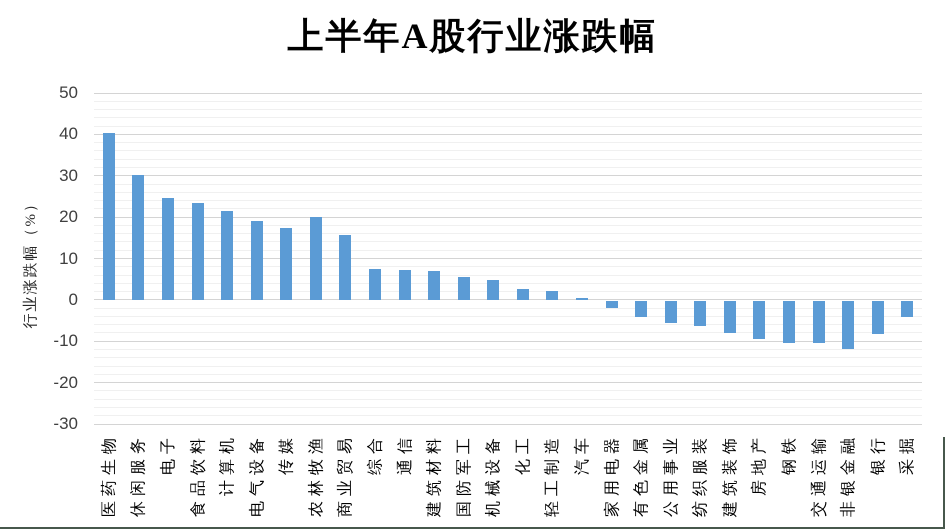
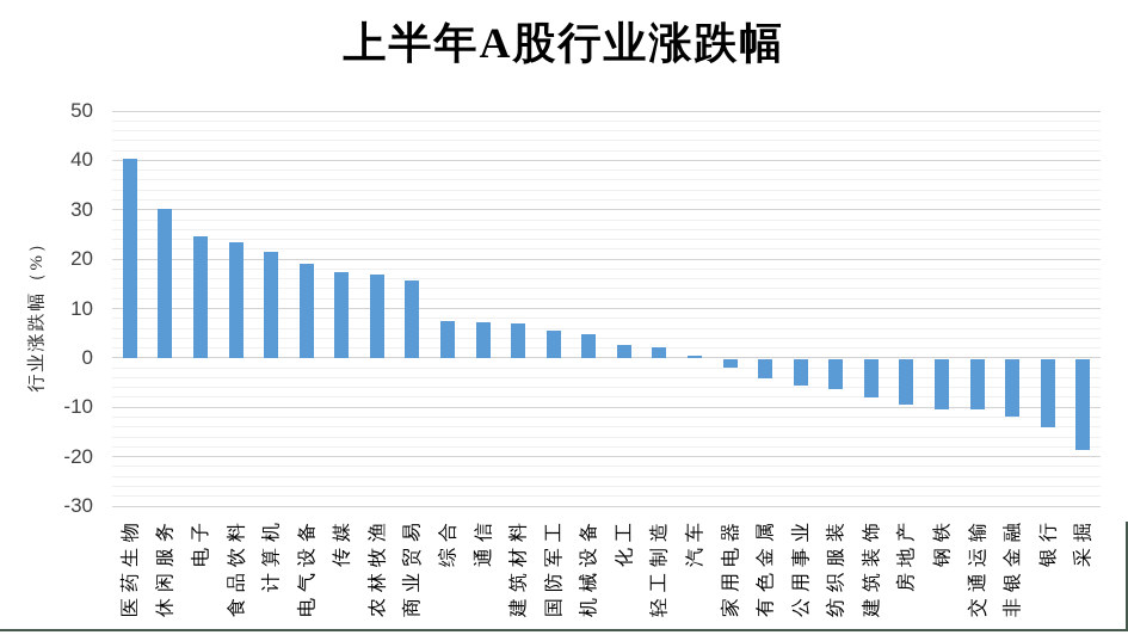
农林牧渔: 20 -> 17
银行: -8 -> -14
采掘: -4 -> -18
